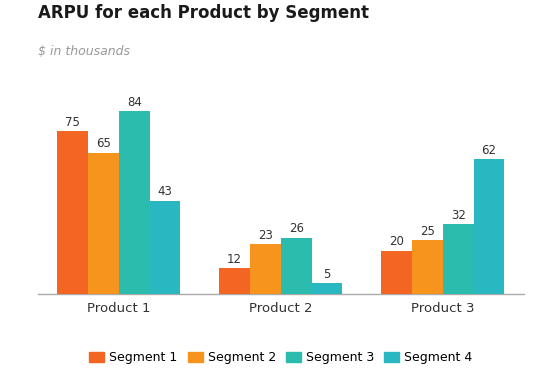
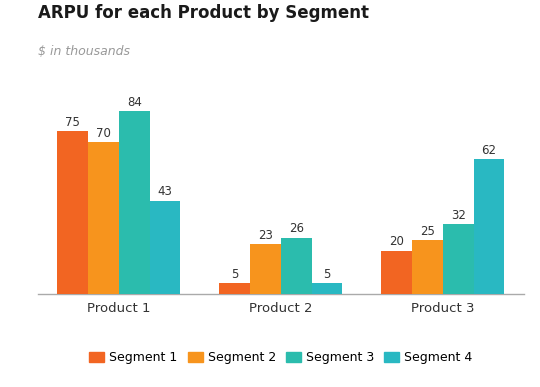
Segment 2/Product 1: 65 -> 70
Segment 1/Product 2: 12 -> 5
